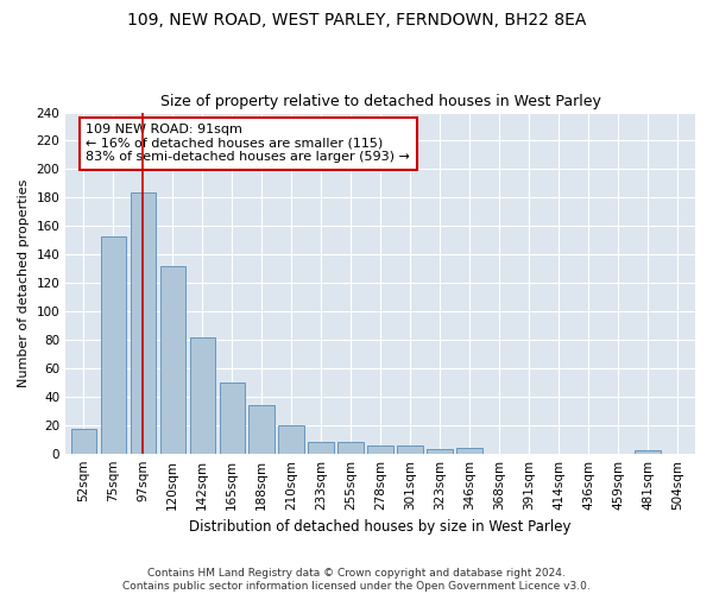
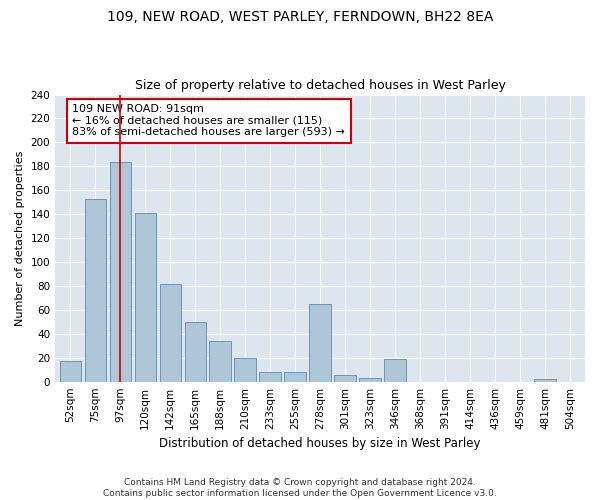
120sqm: 132 -> 141
278sqm: 6 -> 65
346sqm: 4 -> 19
